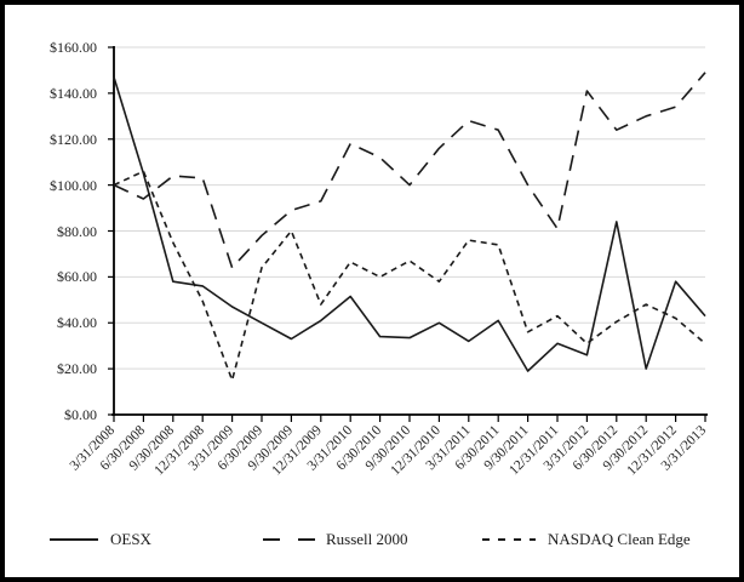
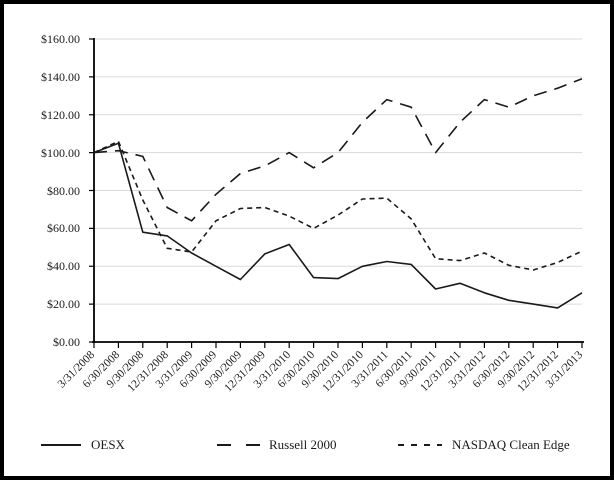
OESX/3/31/2008: $147 -> $100
Russell 2000/6/30/2008: $94 -> $101
Russell 2000/9/30/2008: $104 -> $98
Russell 2000/12/31/2008: $103 -> $71
NASDAQ Clean Edge/3/31/2009: $15 -> $48
NASDAQ Clean Edge/9/30/2009: $80 -> $70
OESX/12/31/2009: $41 -> $46
NASDAQ Clean Edge/12/31/2009: $48 -> $71
Russell 2000/3/31/2010: $118 -> $100
Russell 2000/6/30/2010: $112 -> $92
NASDAQ Clean Edge/12/31/2010: $58 -> $76
OESX/3/31/2011: $32 -> $42
NASDAQ Clean Edge/6/30/2011: $74 -> $65
OESX/9/30/2011: $19 -> $28
NASDAQ Clean Edge/9/30/2011: $36 -> $44
Russell 2000/12/31/2011: $81 -> $116
Russell 2000/3/31/2012: $141 -> $128
NASDAQ Clean Edge/3/31/2012: $31 -> $47
OESX/6/30/2012: $84 -> $22
NASDAQ Clean Edge/9/30/2012: $48 -> $38
OESX/12/31/2012: $58 -> $18
OESX/3/31/2013: $43 -> $26
Russell 2000/3/31/2013: $149 -> $139
NASDAQ Clean Edge/3/31/2013: $31 -> $48
